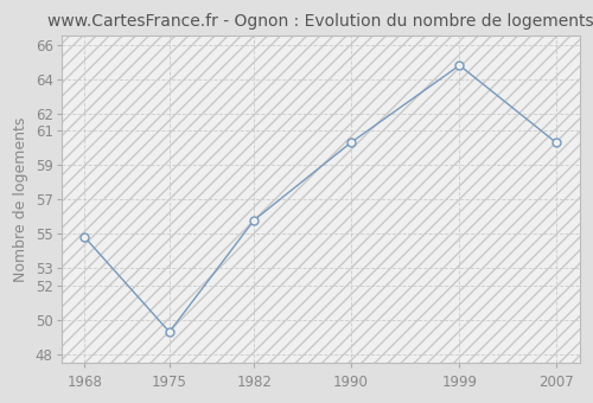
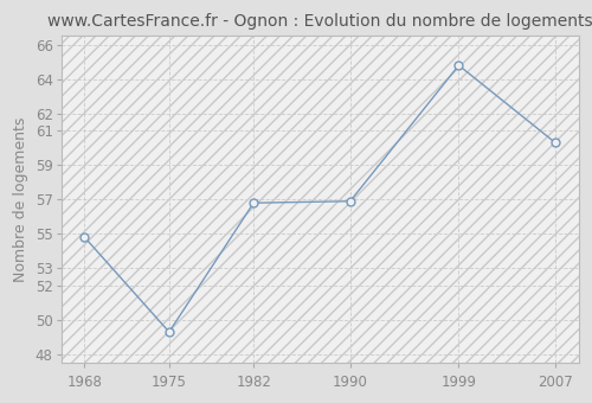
1982: 55.8 -> 56.8
1990: 60.3 -> 56.9
